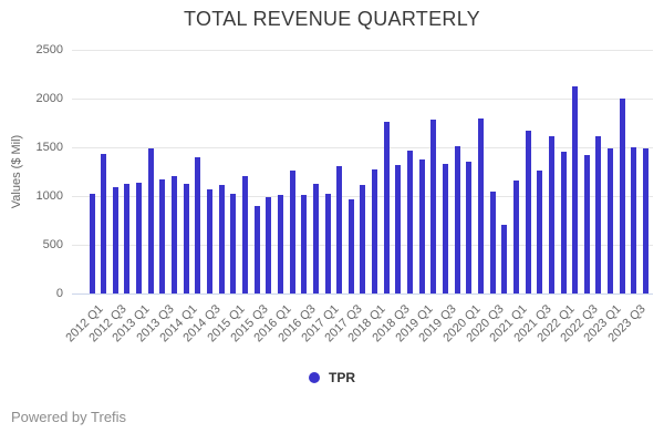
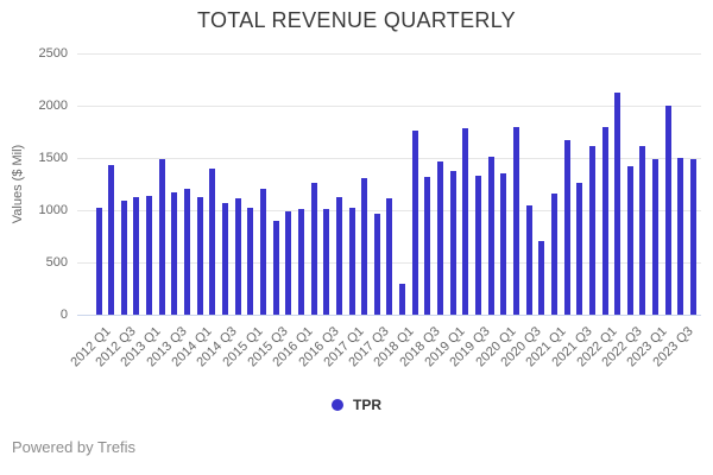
2018 Q1: 1300 -> 300
2022 Q1: 1500 -> 1800
